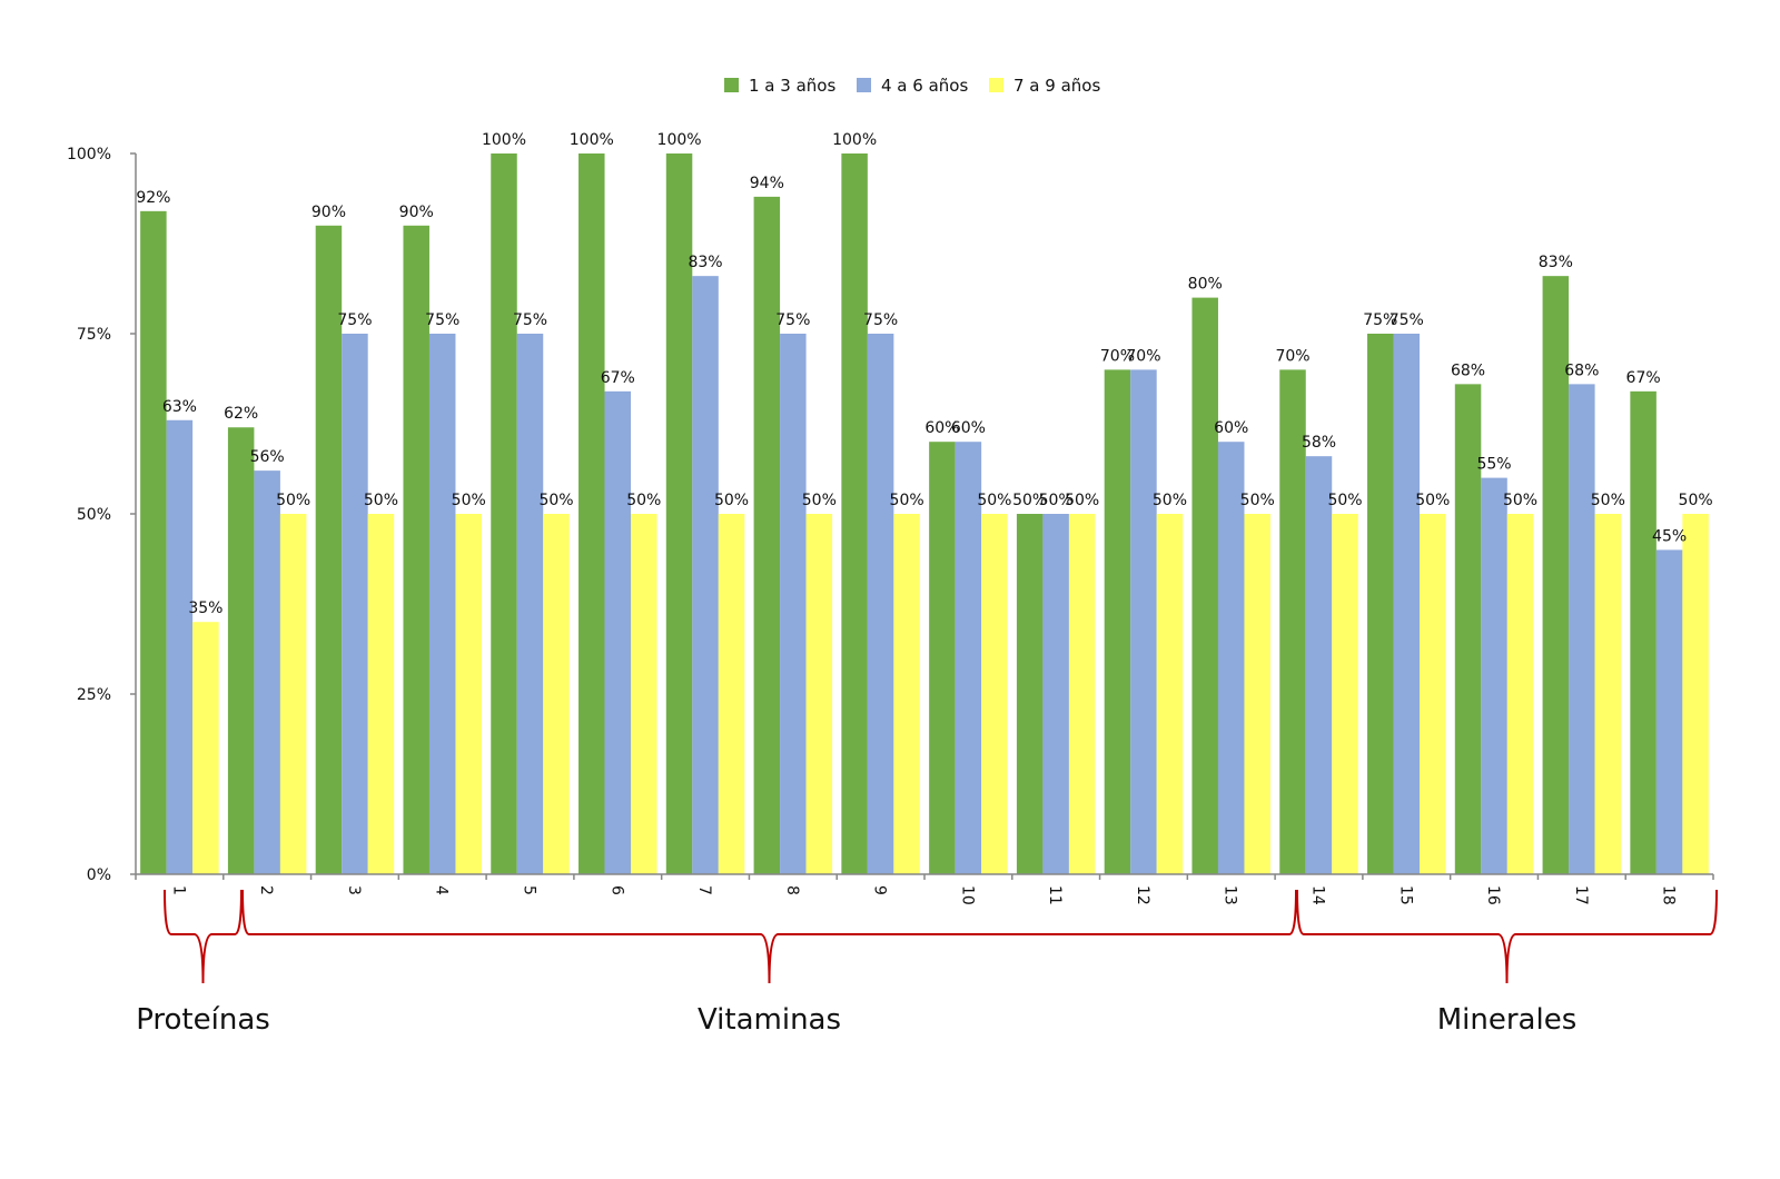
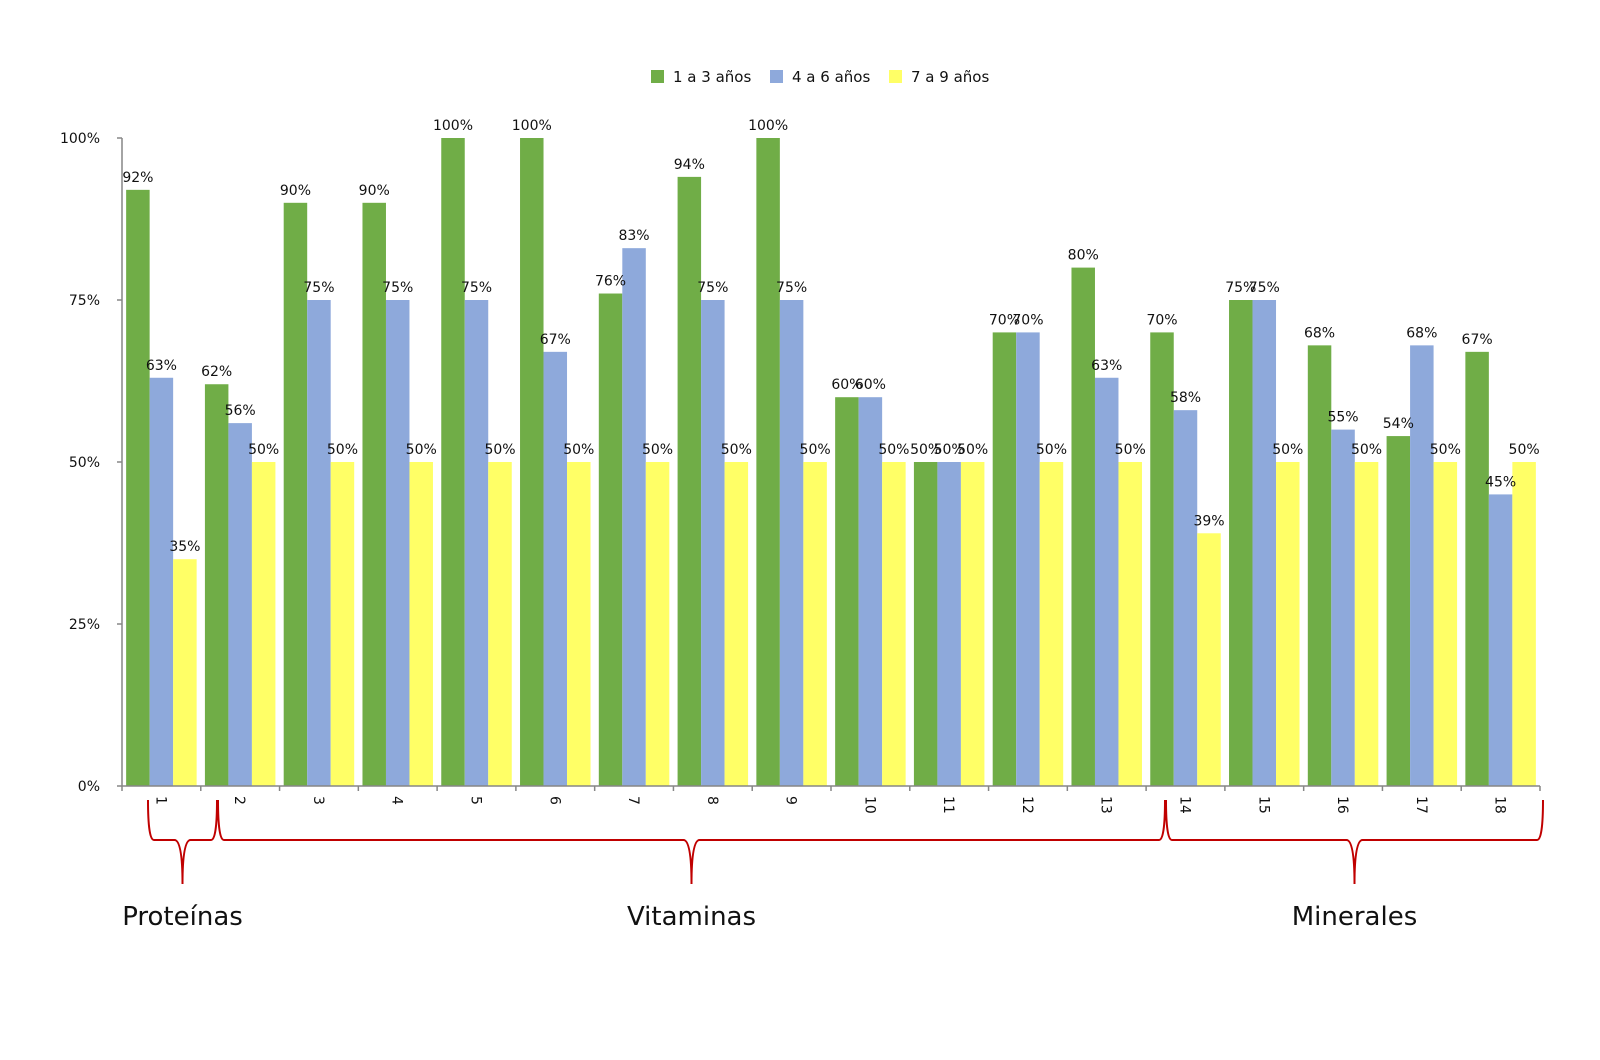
1 a 3 años/7: 100% -> 76%
4 a 6 años/13: 60% -> 63%
7 a 9 años/14: 50% -> 39%
1 a 3 años/17: 83% -> 54%
